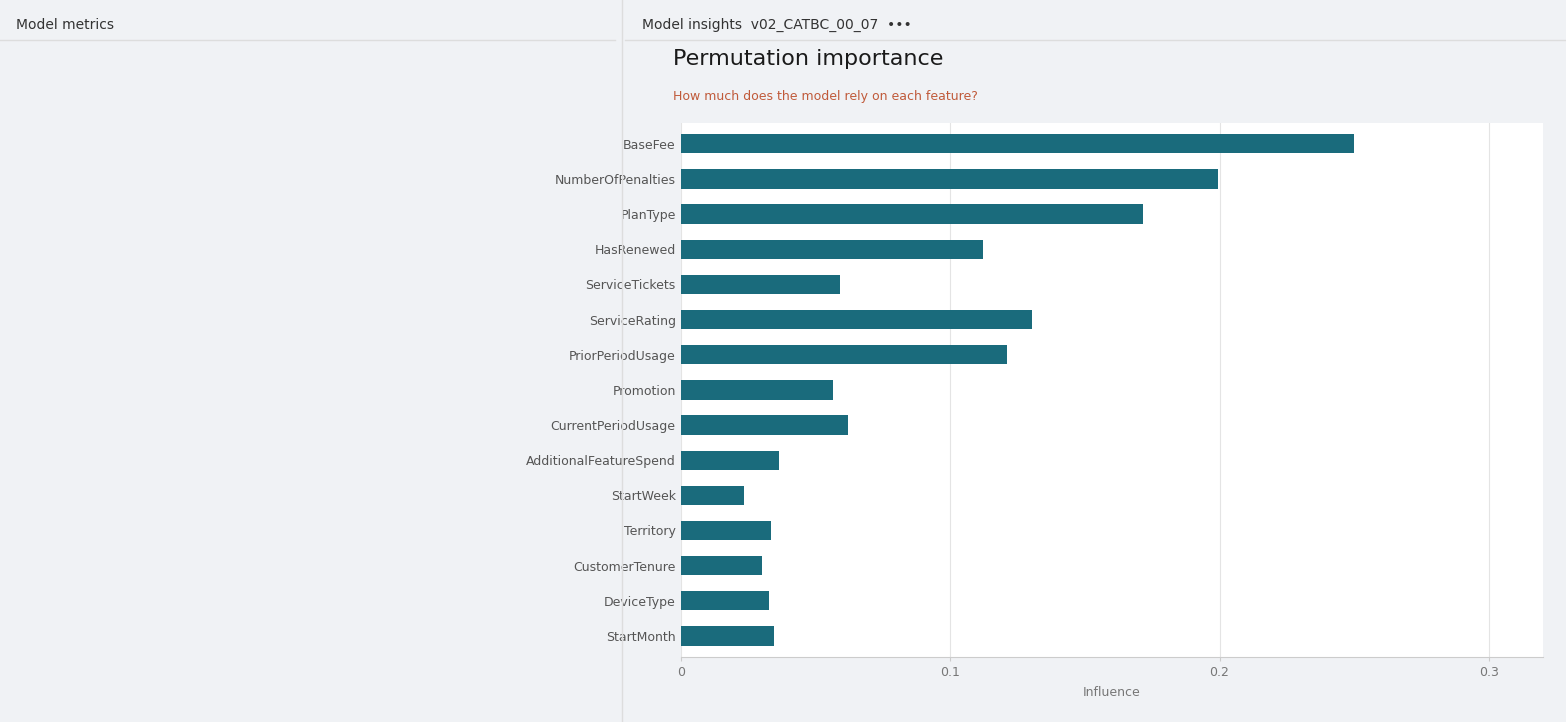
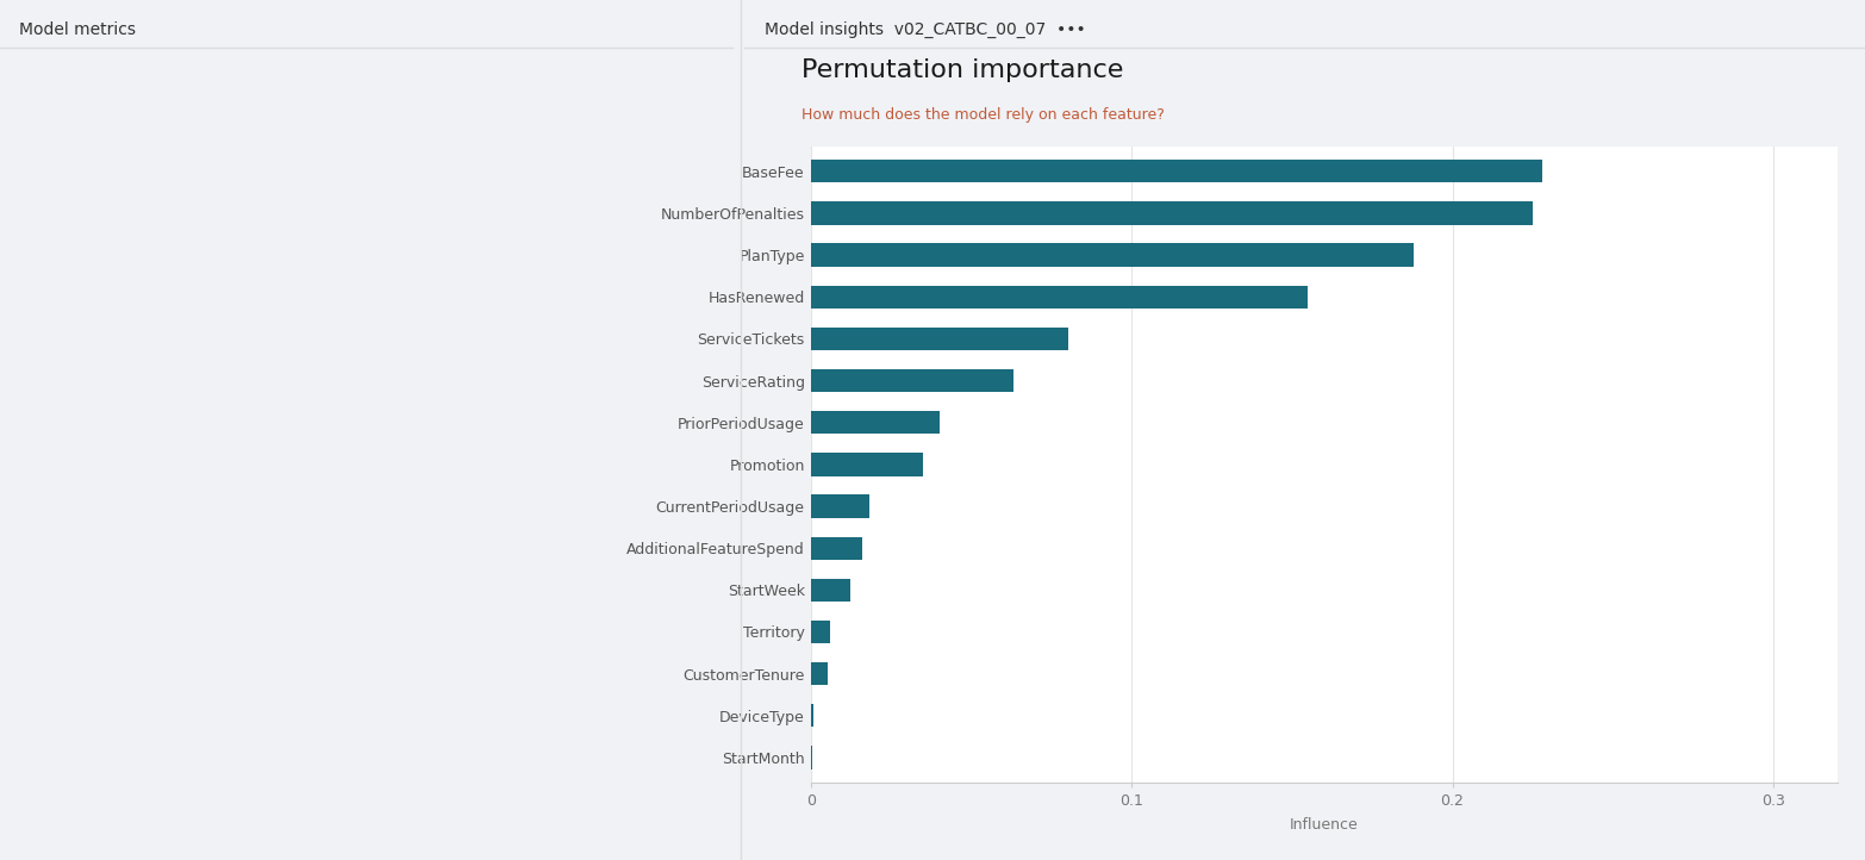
BaseFee: 0.2500 -> 0.2280
NumberOfPenalties: 0.1995 -> 0.2250
PlanType: 0.1715 -> 0.1880
HasRenewed: 0.1120 -> 0.1550
ServiceTickets: 0.0590 -> 0.0800
ServiceRating: 0.1305 -> 0.0630
PriorPeriodUsage: 0.1210 -> 0.0400
Promotion: 0.0565 -> 0.0350
CurrentPeriodUsage: 0.0620 -> 0.0180
AdditionalFeatureSpend: 0.0365 -> 0.0160
StartWeek: 0.0235 -> 0.0120
Territory: 0.0335 -> 0.0060
CustomerTenure: 0.0300 -> 0.0050
DeviceType: 0.0325 -> 0.0005
StartMonth: 0.0345 -> 0.0003
